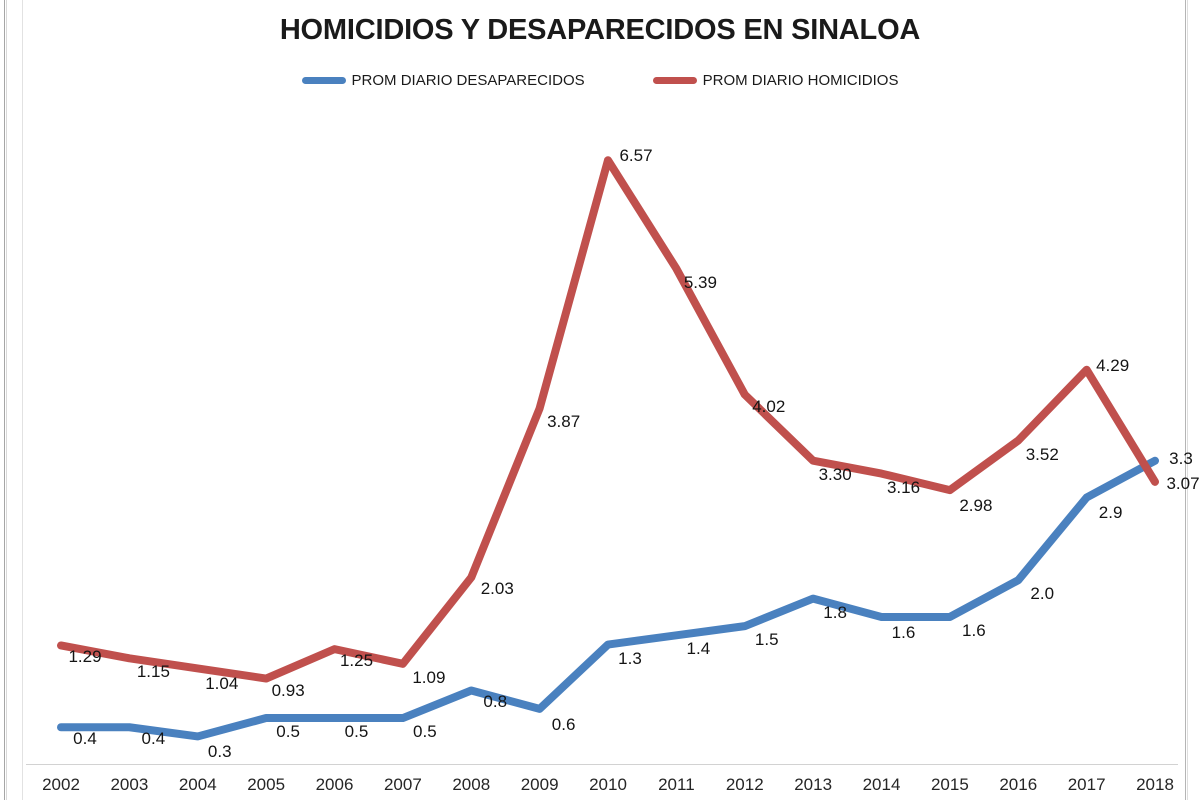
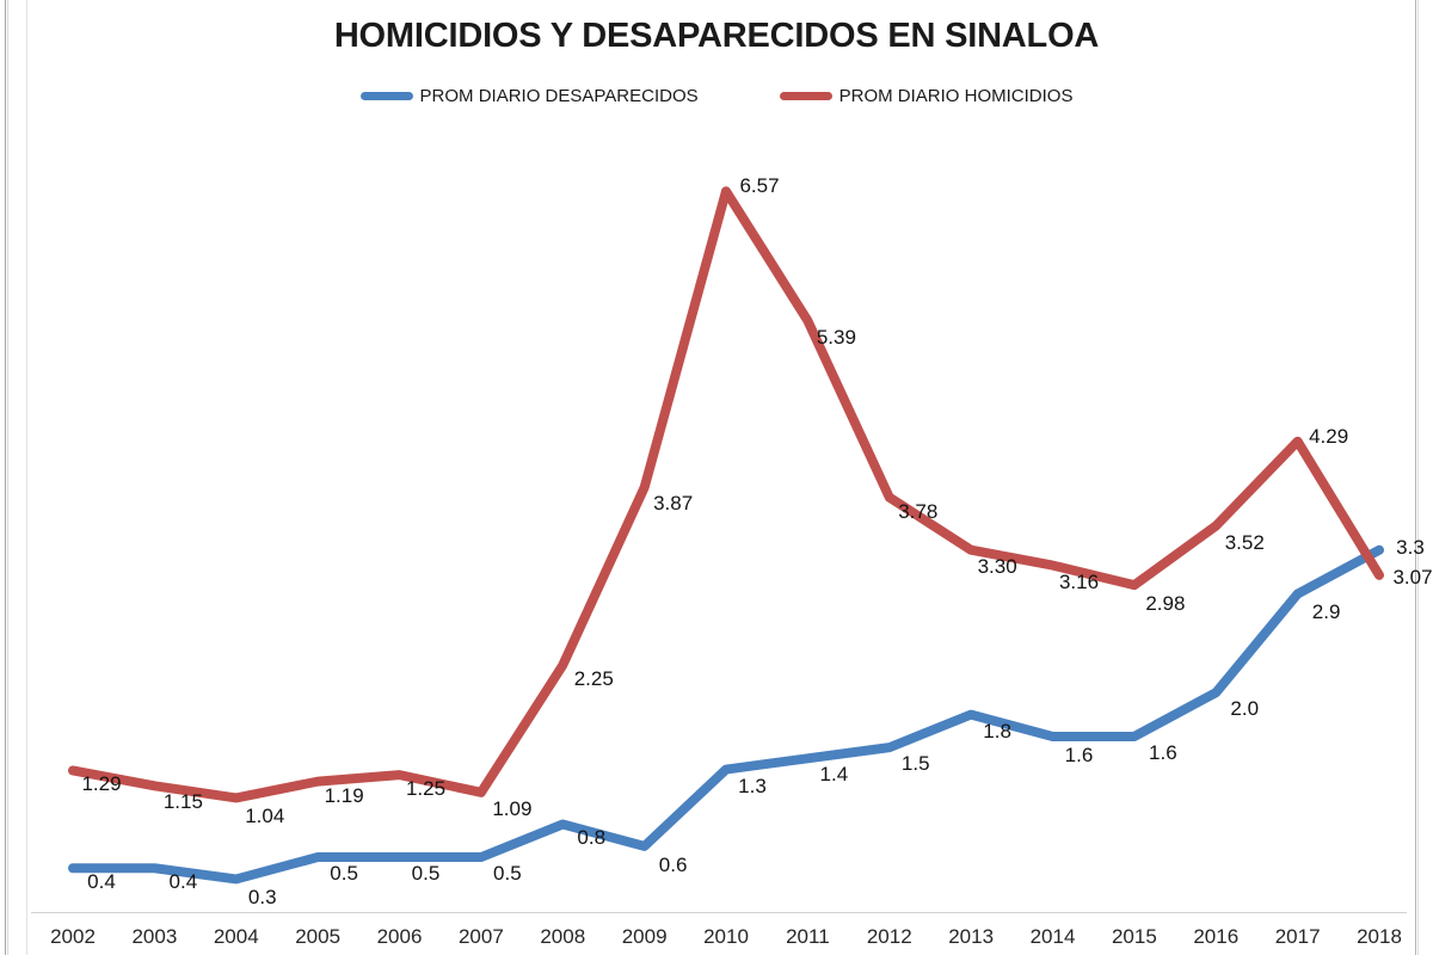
PROM DIARIO HOMICIDIOS/2005: 0.93 -> 1.19
PROM DIARIO HOMICIDIOS/2008: 2.03 -> 2.25
PROM DIARIO HOMICIDIOS/2012: 4.02 -> 3.78
